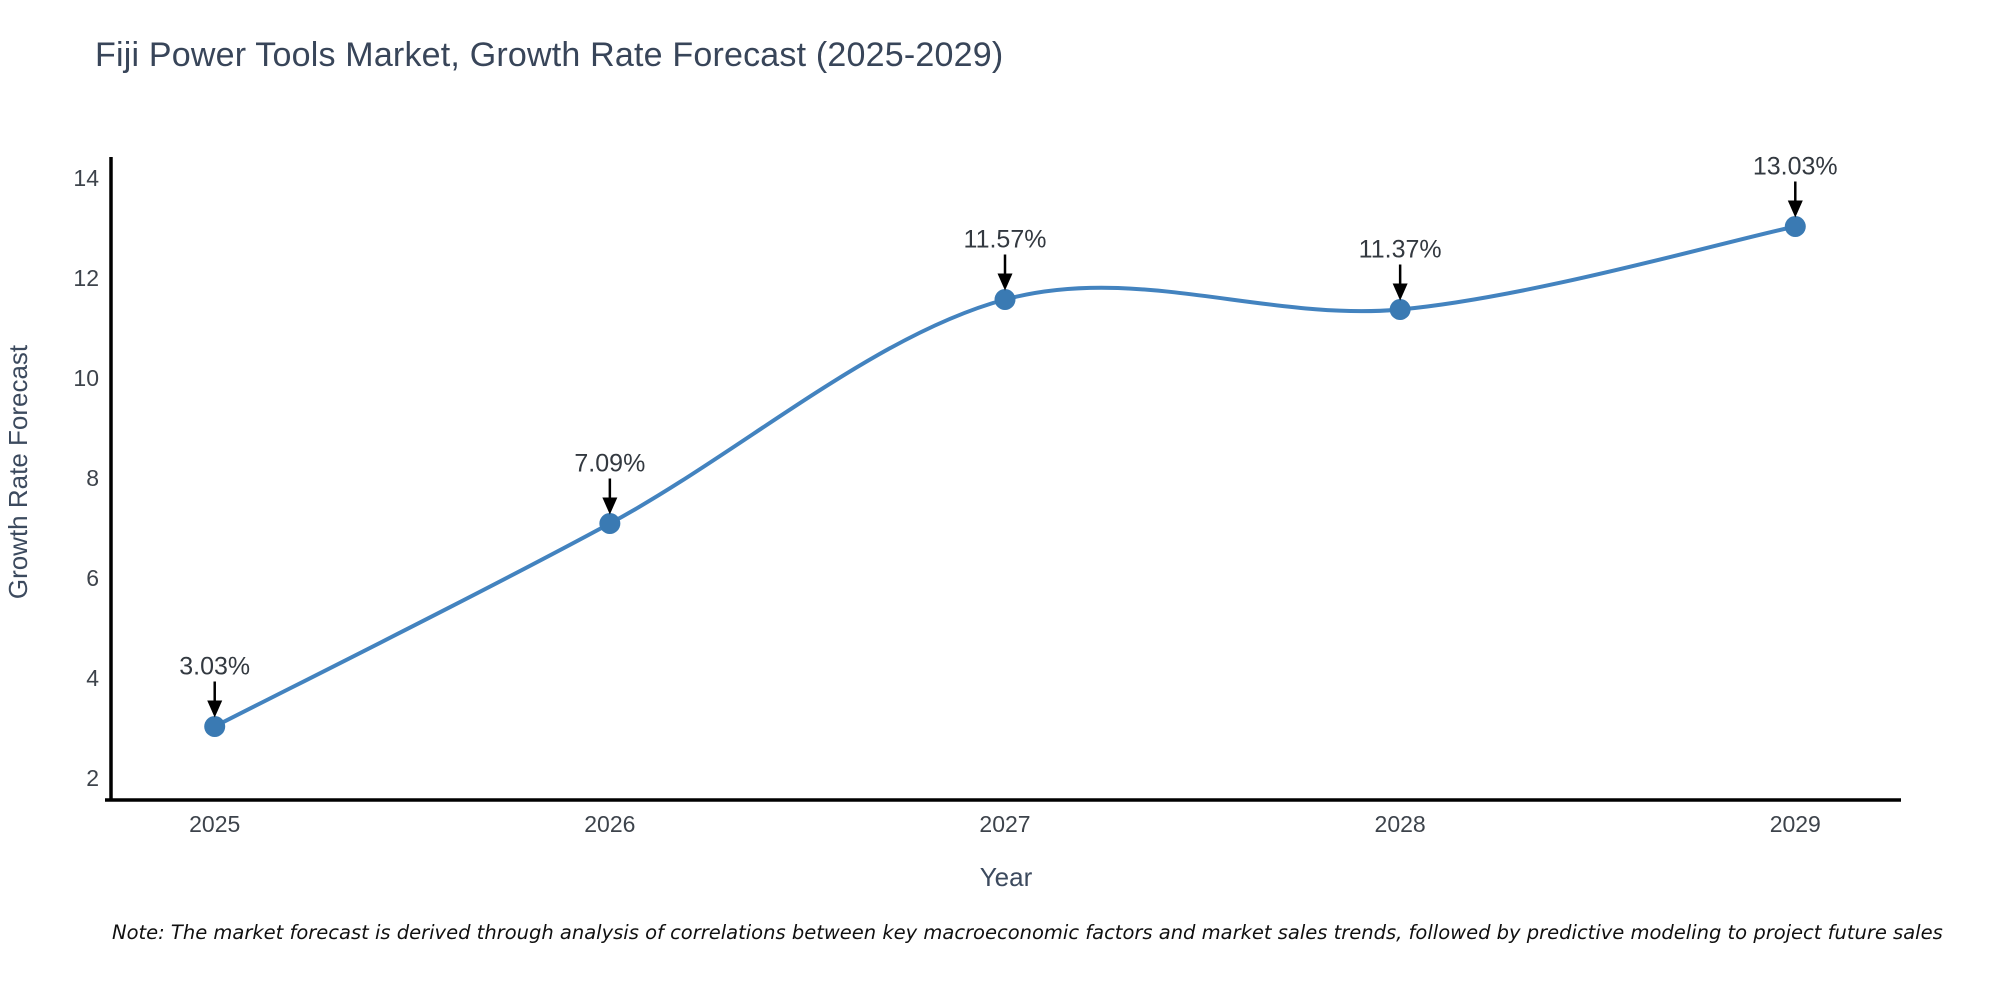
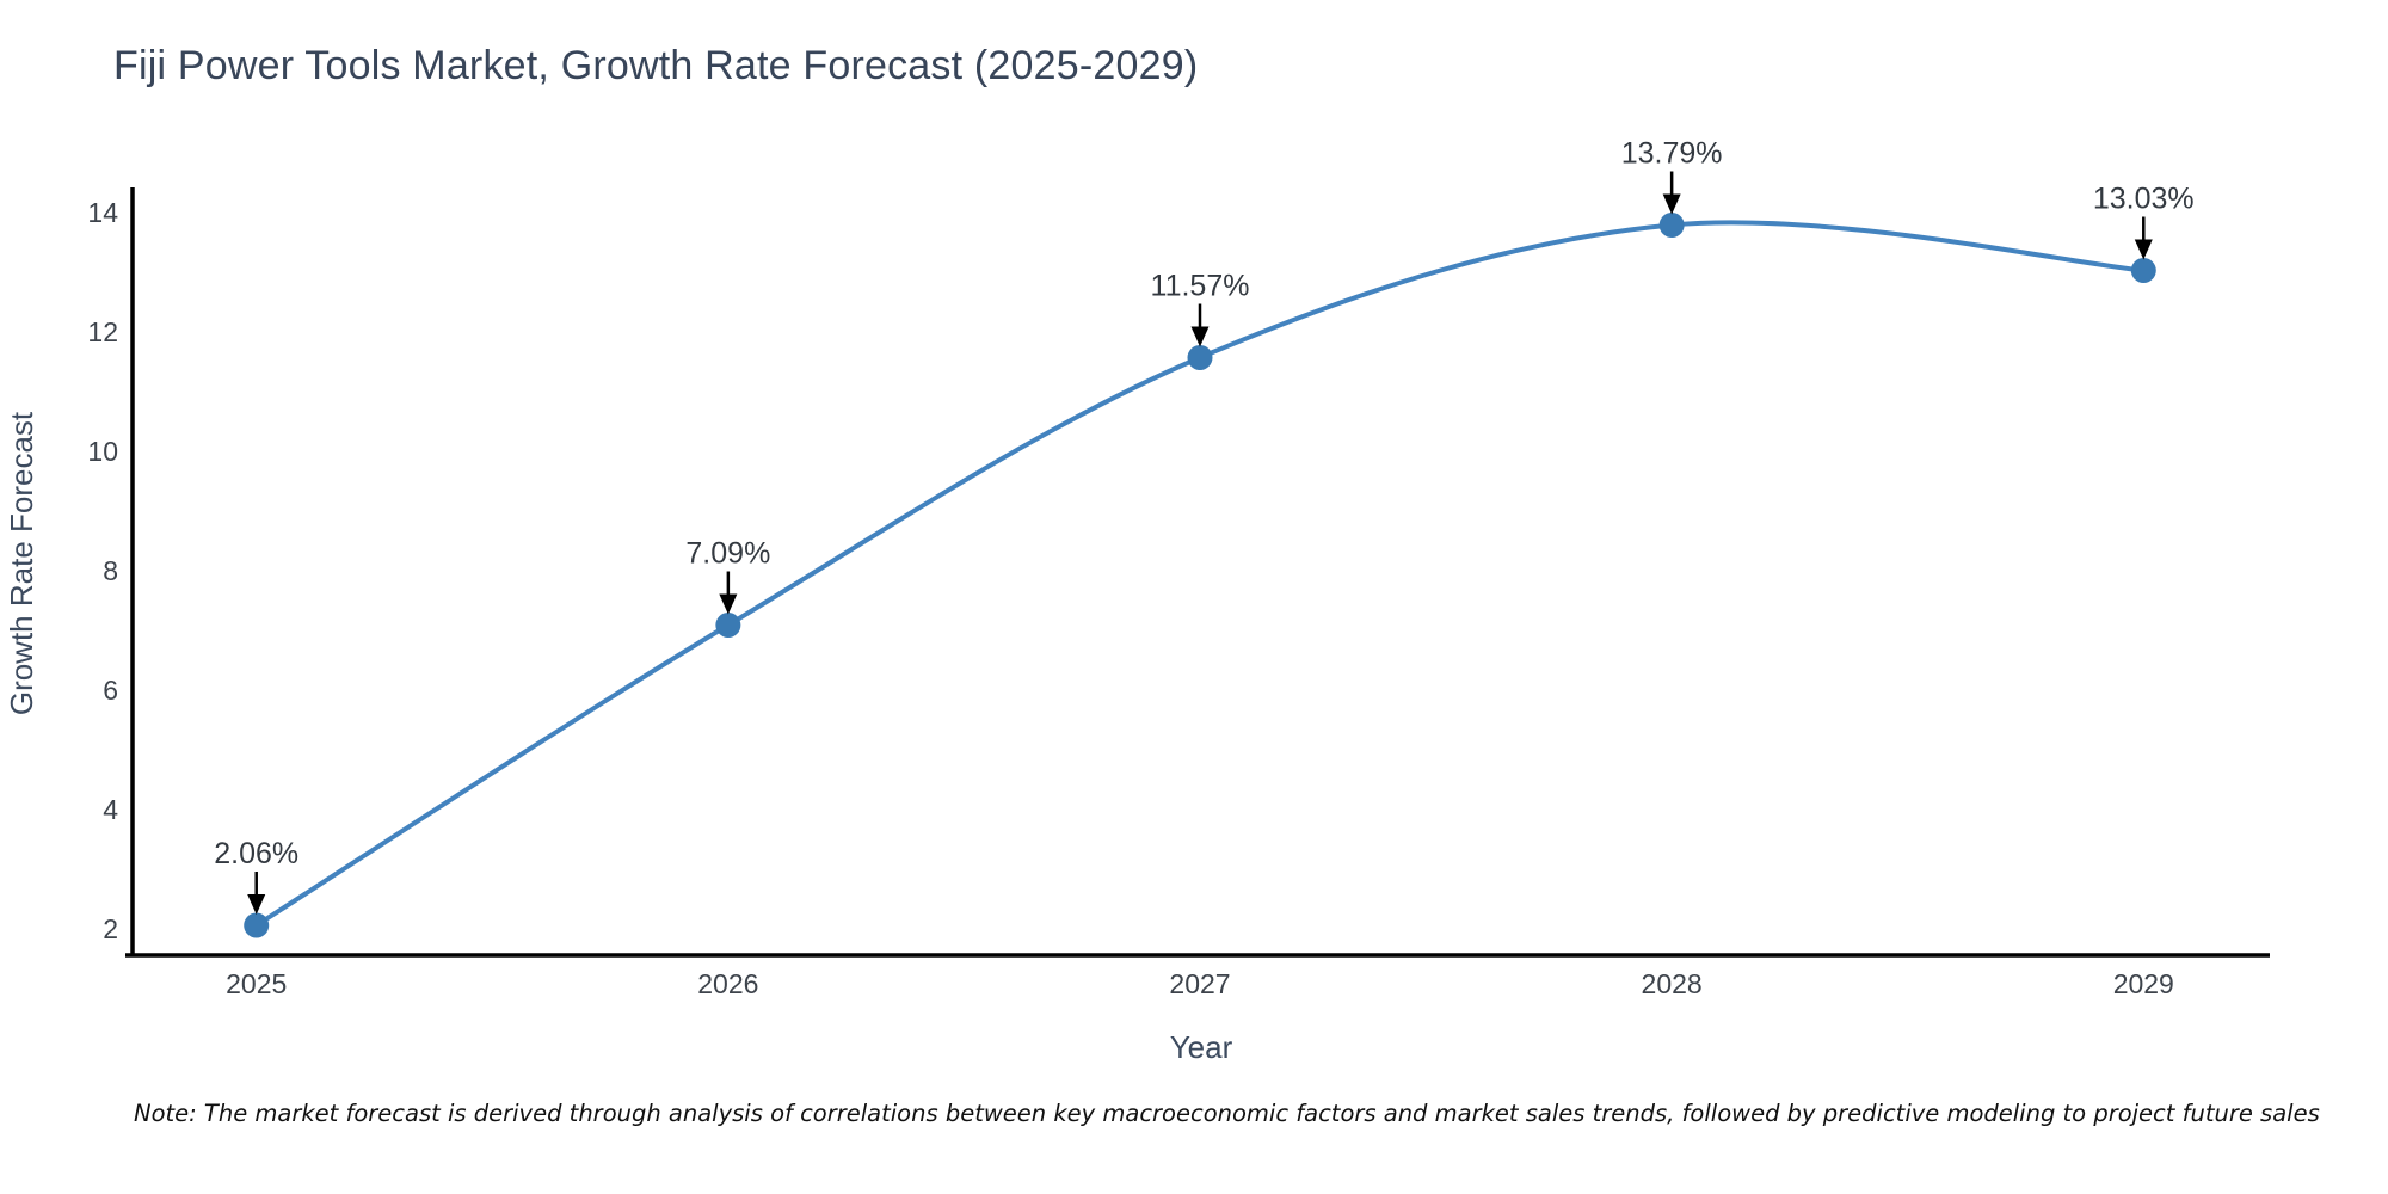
2025: 3.03% -> 2.06%
2028: 11.37% -> 13.79%
